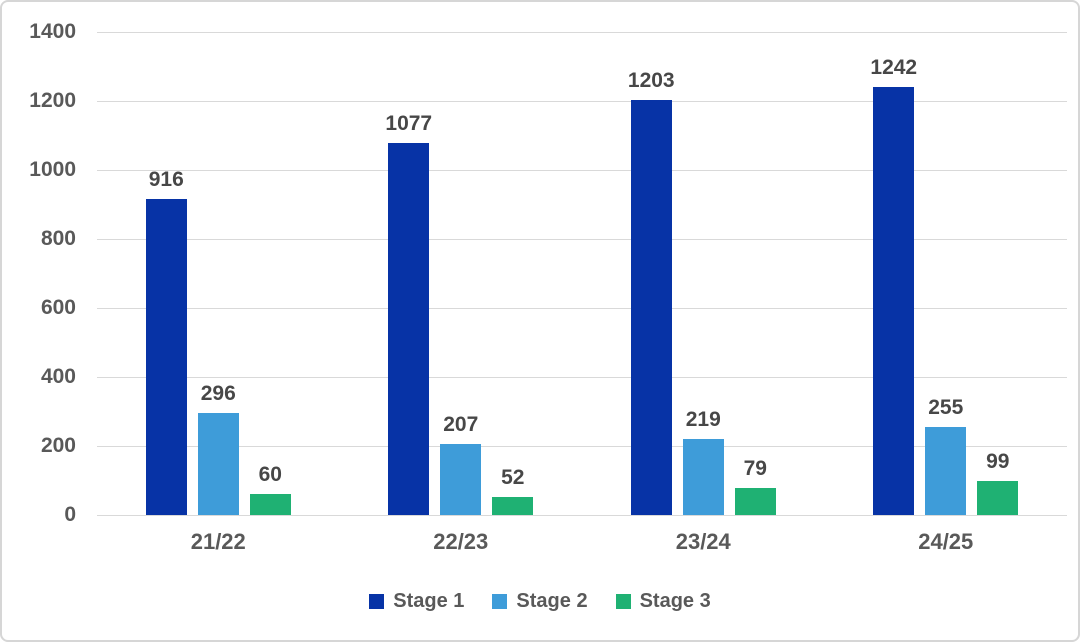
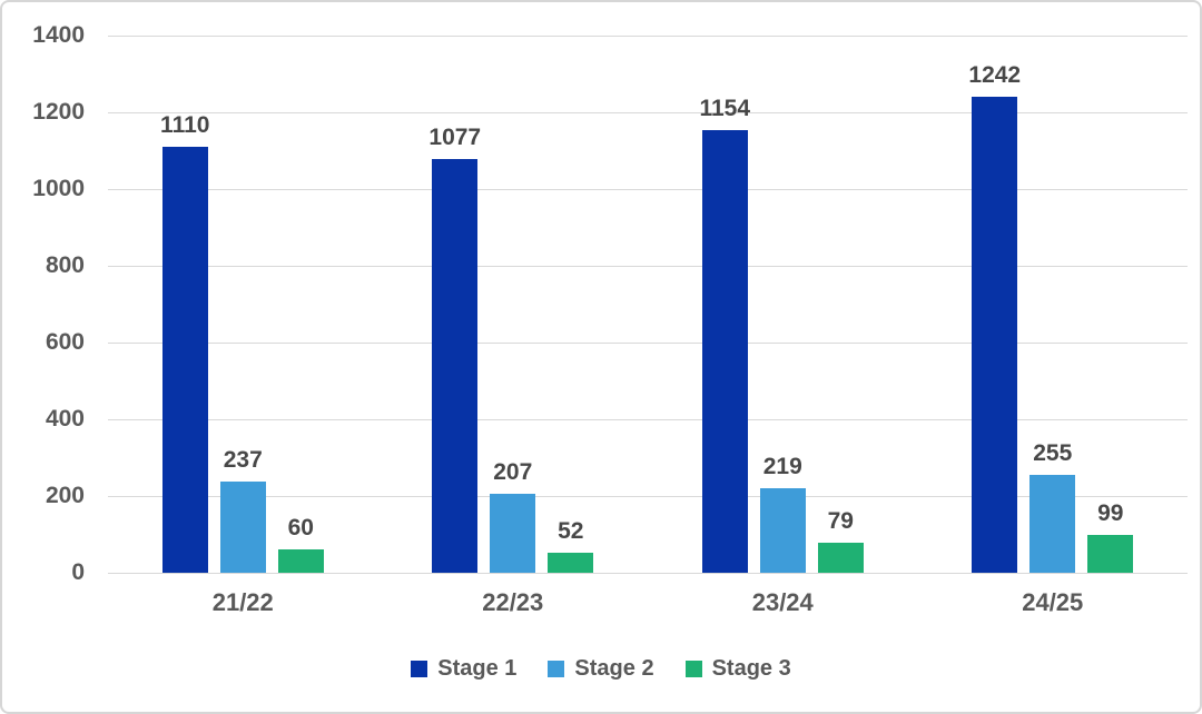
Stage 1/21/22: 916 -> 1110
Stage 2/21/22: 296 -> 237
Stage 1/23/24: 1203 -> 1154
